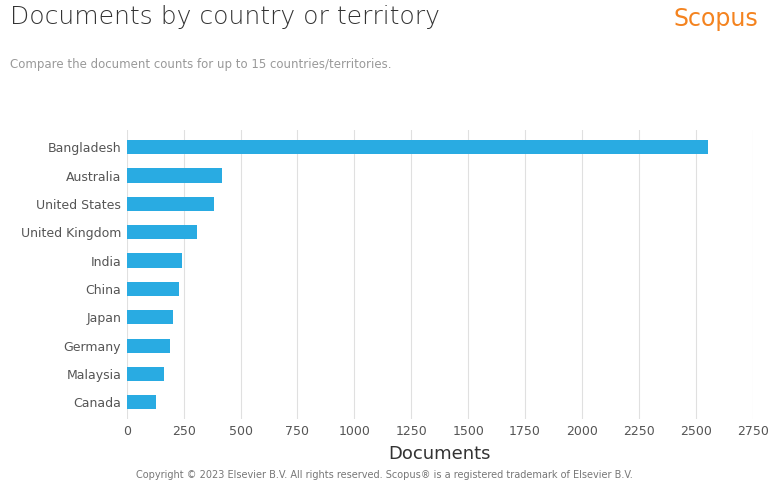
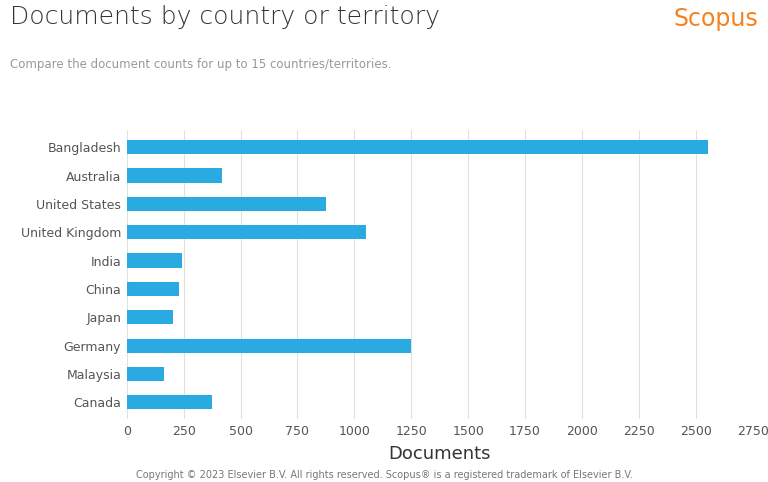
United States: 382 -> 875
United Kingdom: 310 -> 1050
Germany: 190 -> 1250
Canada: 130 -> 375
